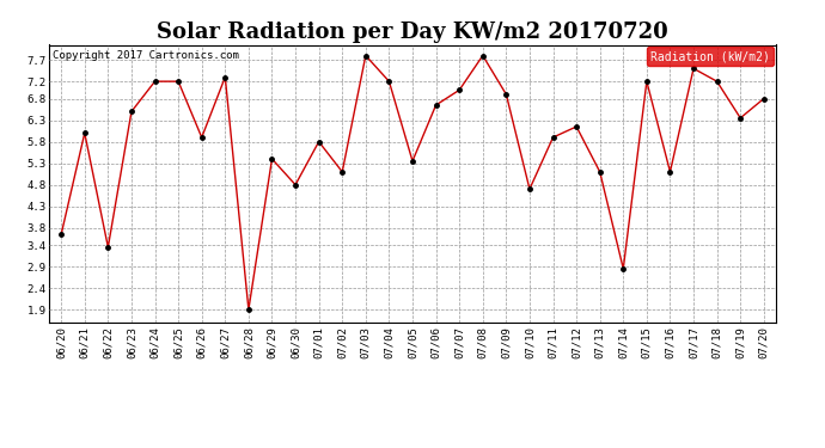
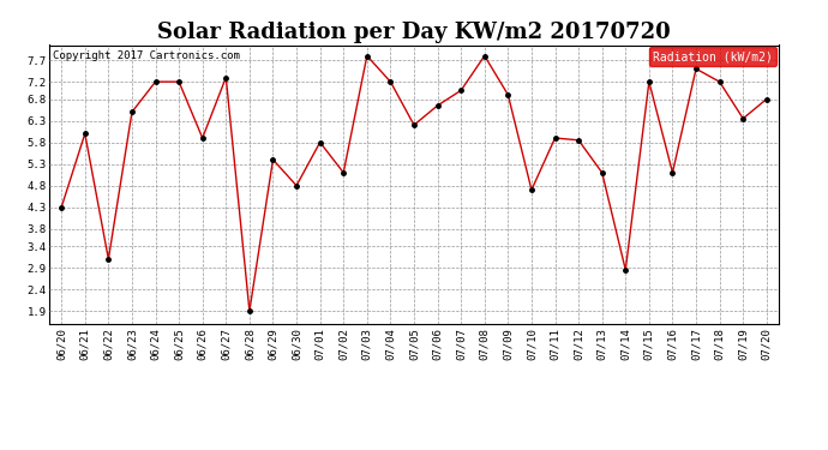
06/20: 3.65 -> 4.30
06/22: 3.35 -> 3.10
07/05: 5.35 -> 6.20
07/12: 6.15 -> 5.85
